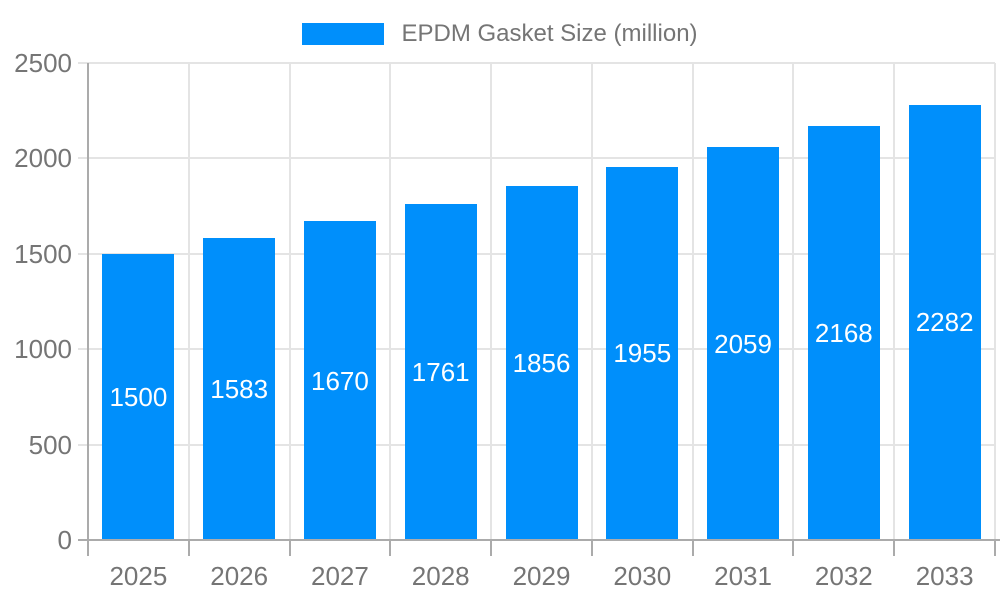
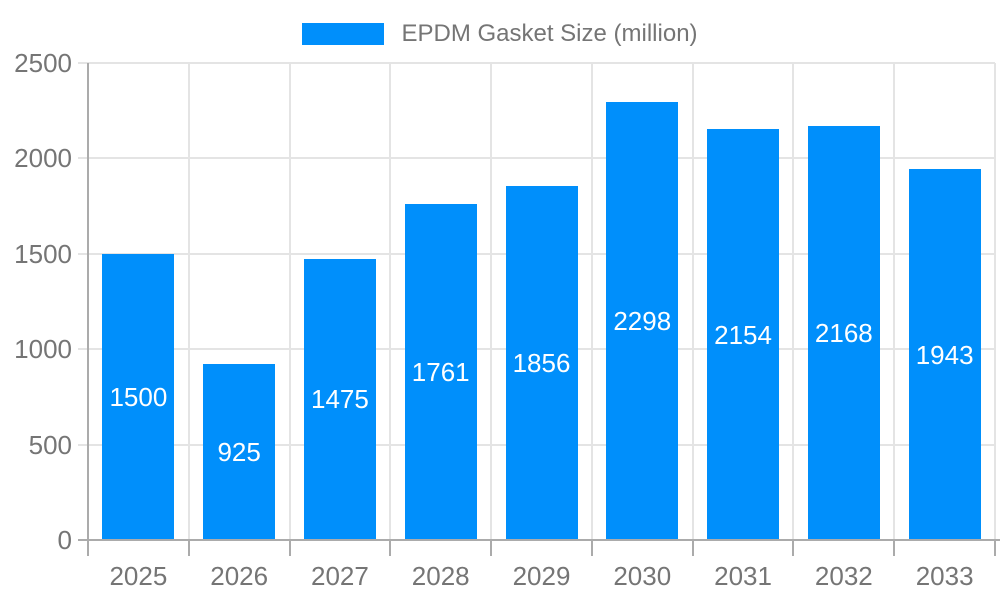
2026: 1583 -> 925
2027: 1670 -> 1475
2030: 1955 -> 2298
2031: 2059 -> 2154
2033: 2282 -> 1943
